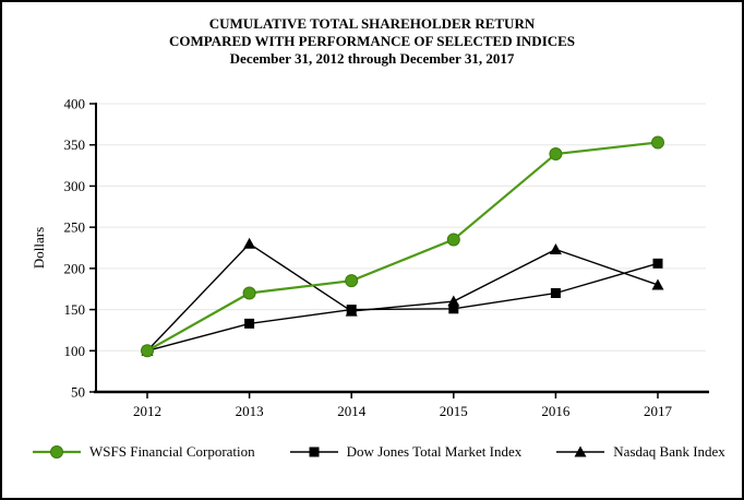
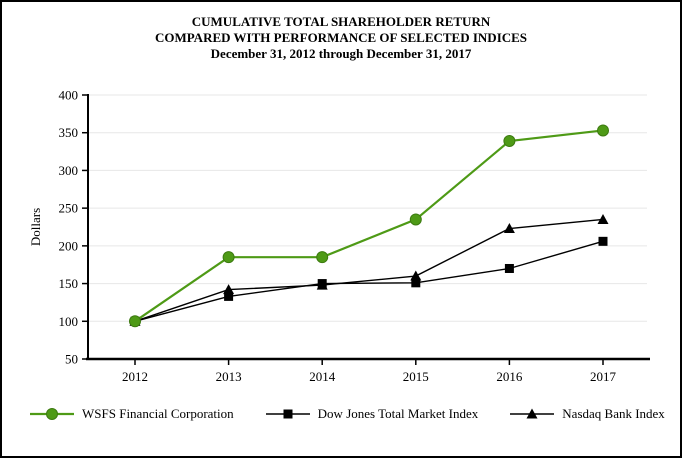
WSFS Financial Corporation/2013: 170 -> 180
Nasdaq Bank Index/2013: 230 -> 140
Nasdaq Bank Index/2017: 180 -> 240
